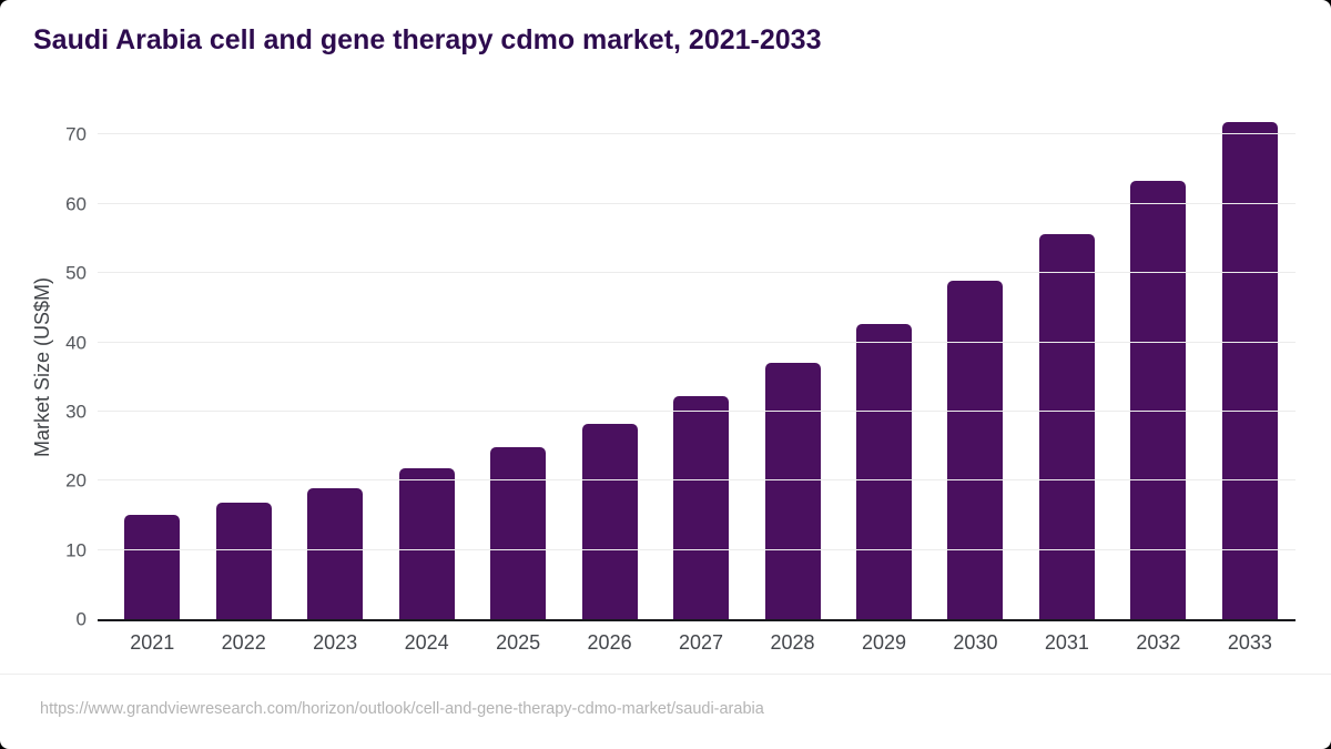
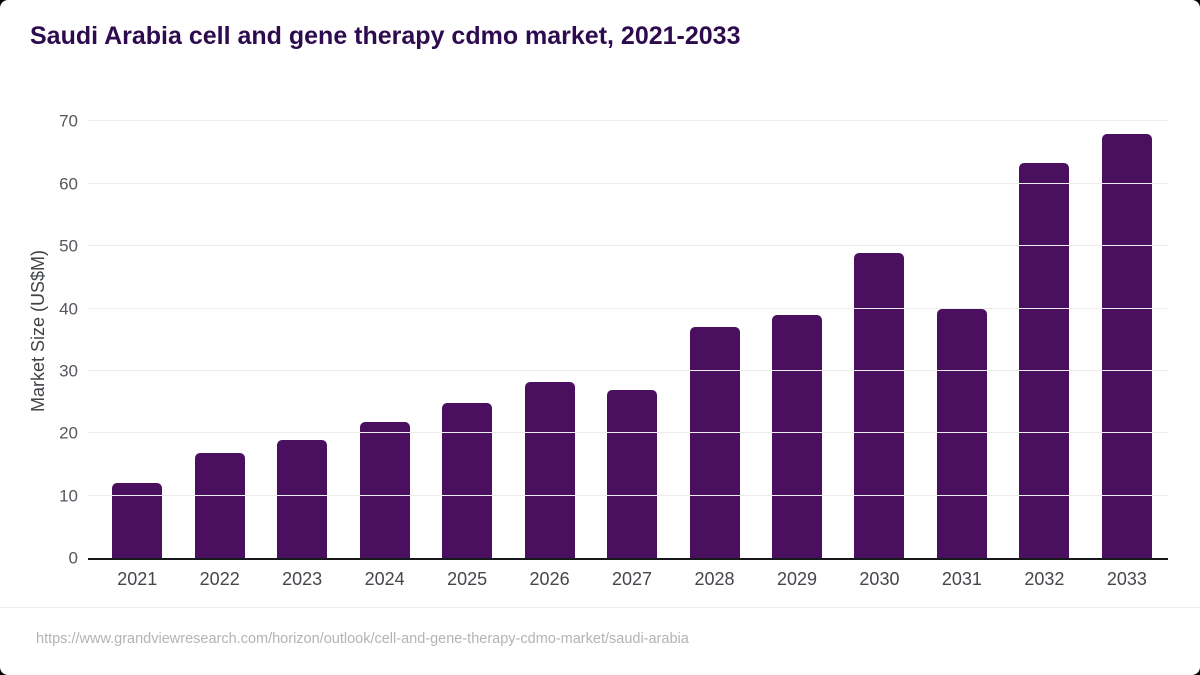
2021: 15 -> 12
2027: 32 -> 27
2029: 43 -> 39
2031: 56 -> 40
2033: 72 -> 68
